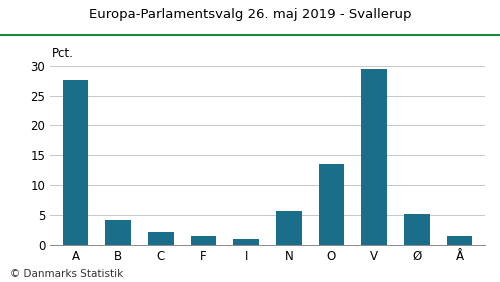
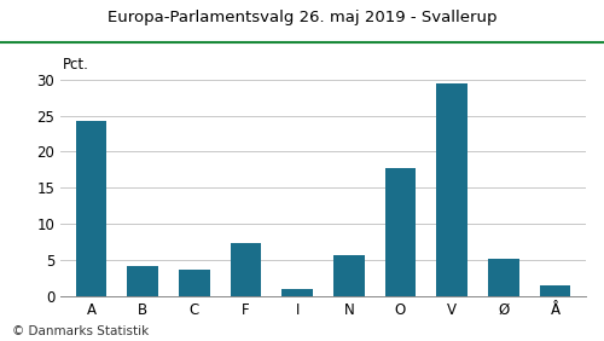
A: 27.6 -> 24.2
C: 2.2 -> 3.8
F: 1.6 -> 7.4
O: 13.6 -> 17.8
